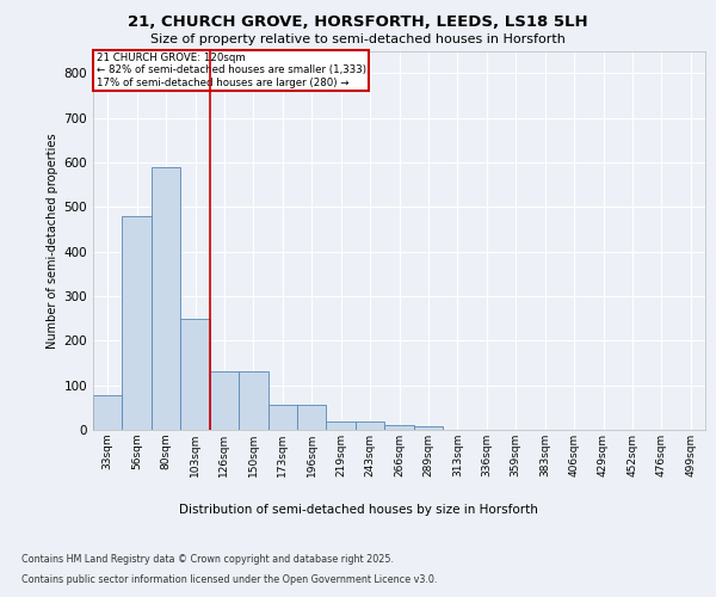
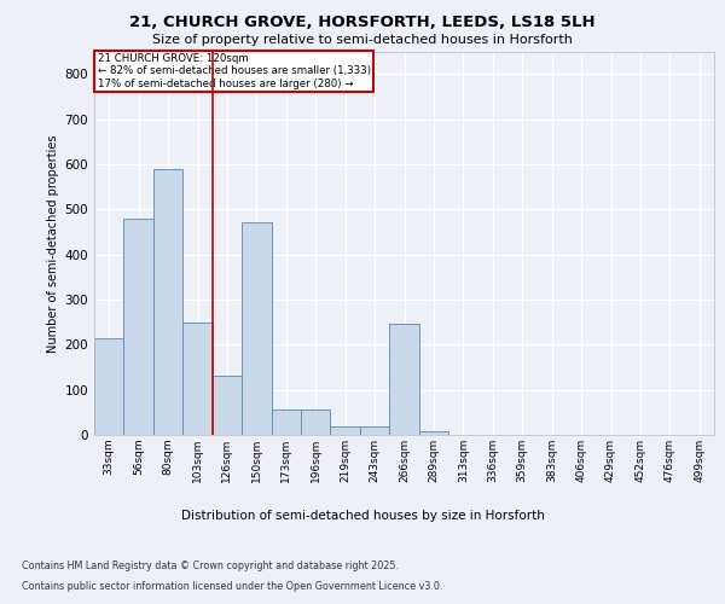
33sqm: 78 -> 215
150sqm: 130 -> 470
266sqm: 12 -> 245
